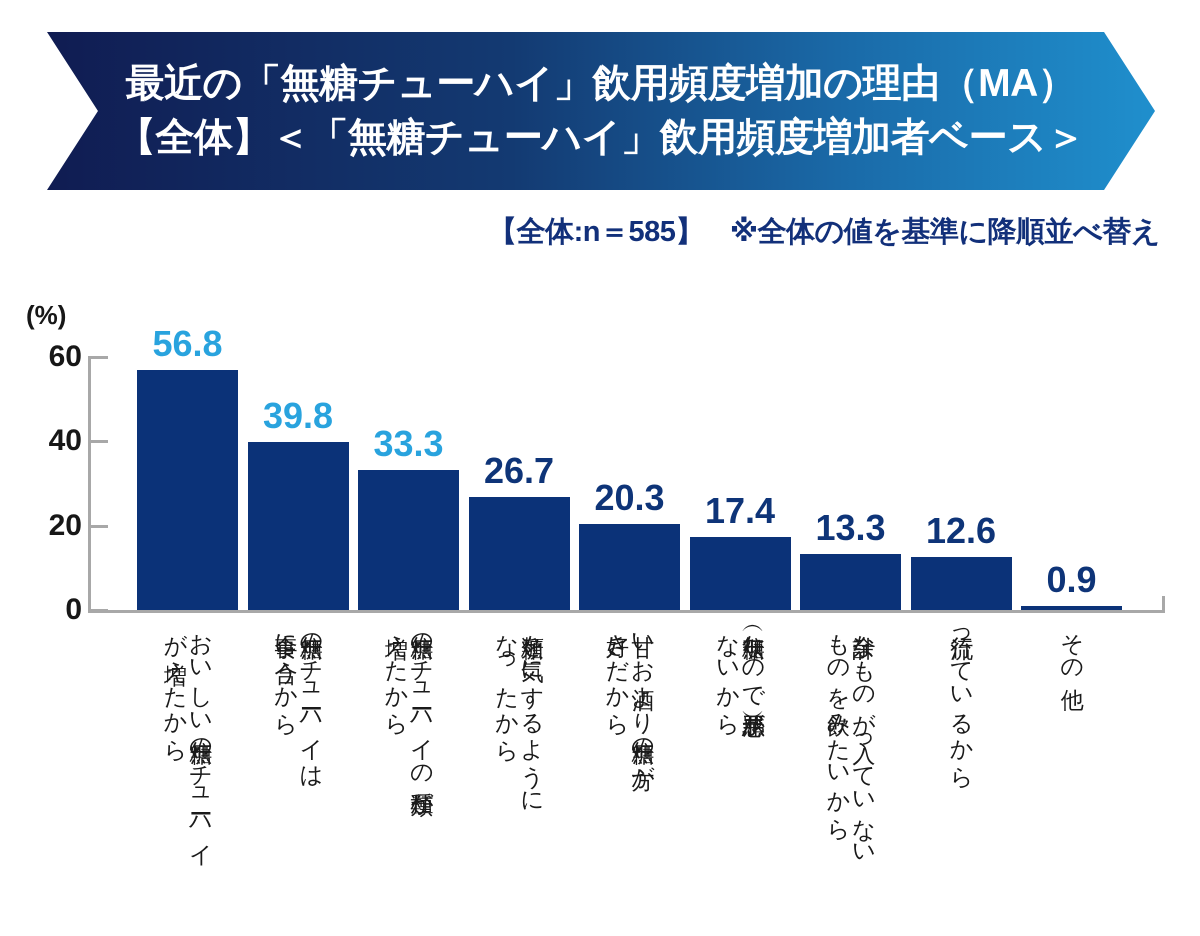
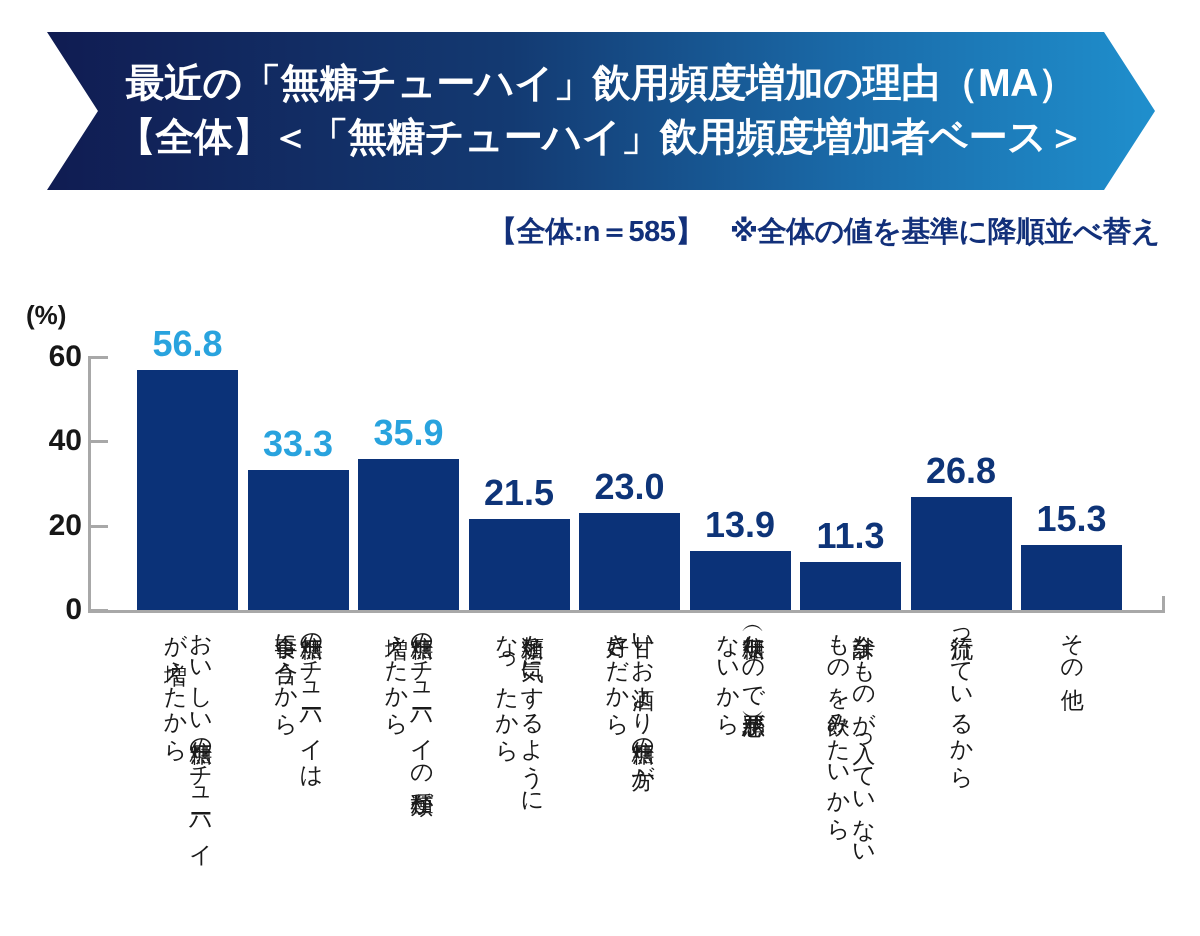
無糖のチューハイは食事に合うから: 39.8 -> 33.3
無糖のチューハイの種類が増えたから: 33.3 -> 35.9
糖類を気にするようになったから: 26.7 -> 21.5
甘いお酒より無糖の方が好きだから: 20.3 -> 23.0
（無糖なので）罪悪感がないから: 17.4 -> 13.9
余計なものが入っていないものを飲みたいから: 13.3 -> 11.3
流行っているから: 12.6 -> 26.8
その他: 0.9 -> 15.3
